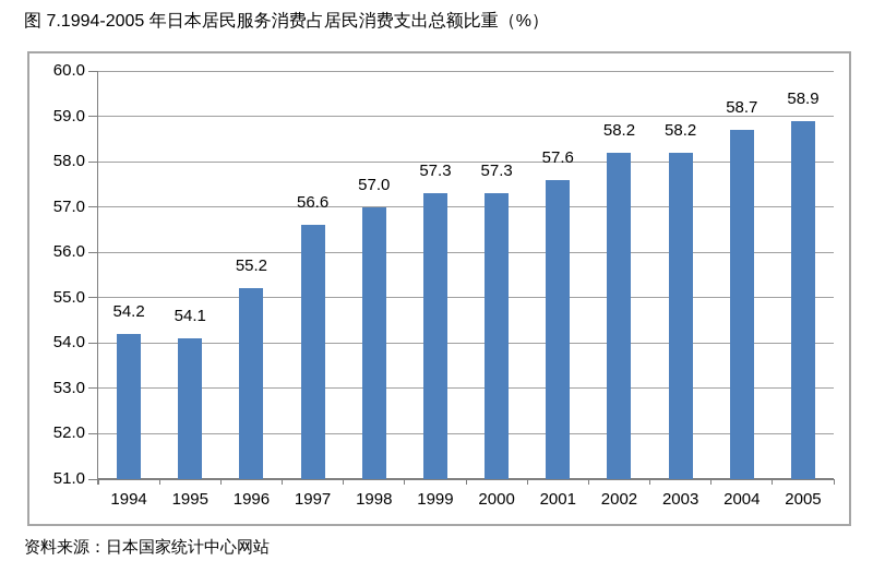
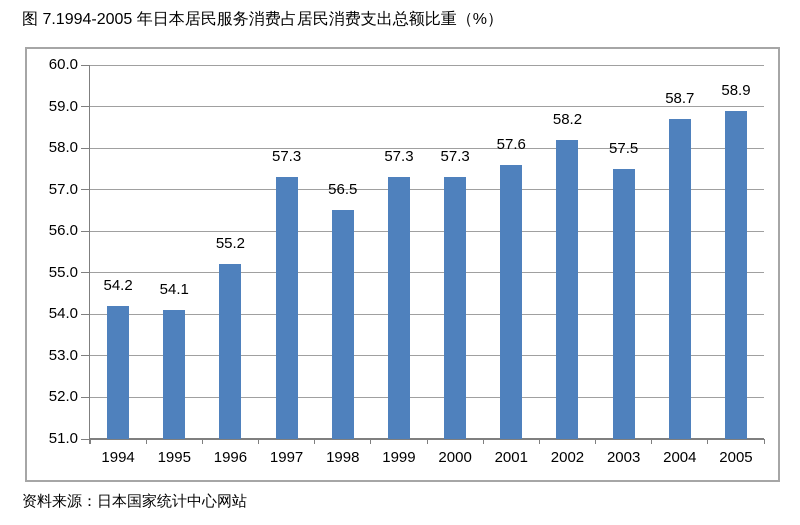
1997: 56.6 -> 57.3
1998: 57.0 -> 56.5
2003: 58.2 -> 57.5
